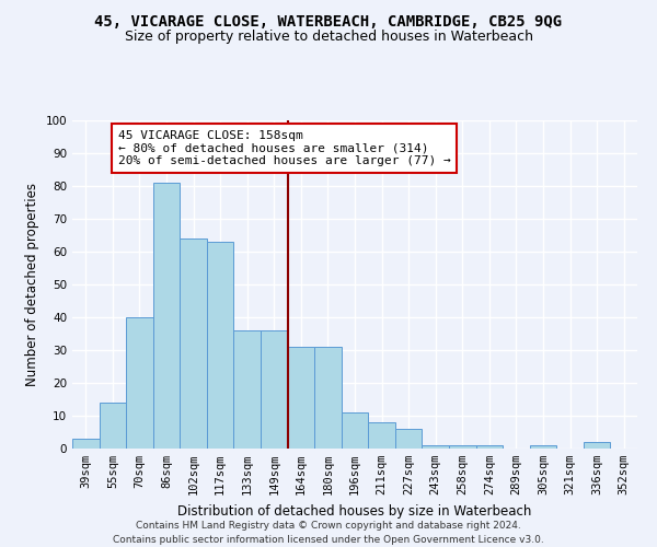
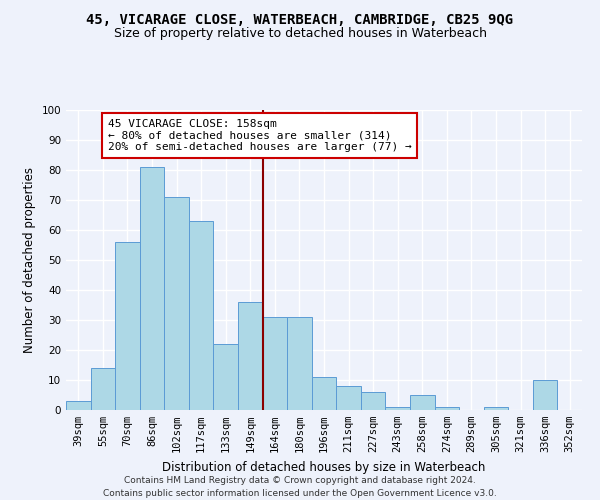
70sqm: 40 -> 56
102sqm: 64 -> 71
133sqm: 36 -> 22
258sqm: 1 -> 5
336sqm: 2 -> 10
